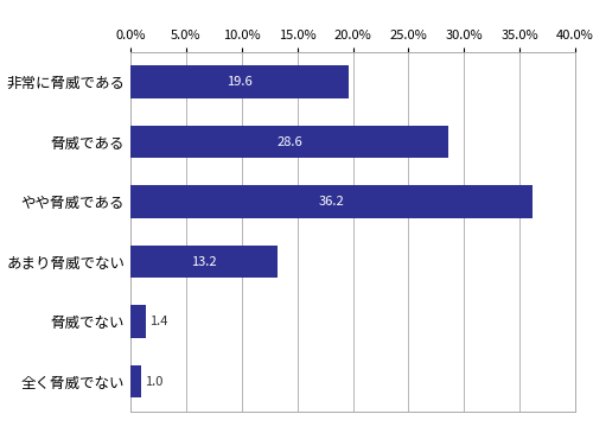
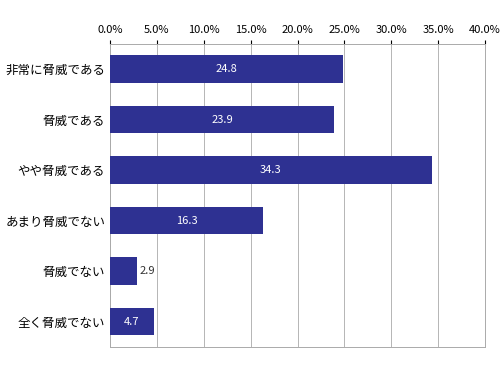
非常に脅威である: 19.6 -> 24.8
脅威である: 28.6 -> 23.9
やや脅威である: 36.2 -> 34.3
あまり脅威でない: 13.2 -> 16.3
脅威でない: 1.4 -> 2.9
全く脅威でない: 1.0 -> 4.7
